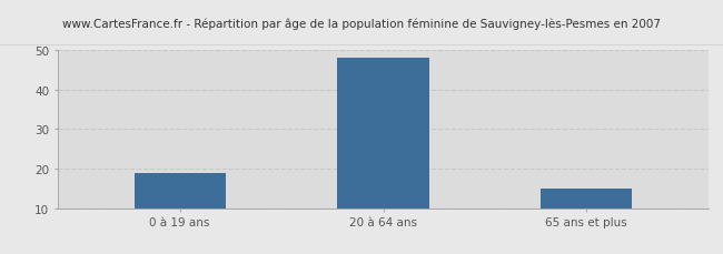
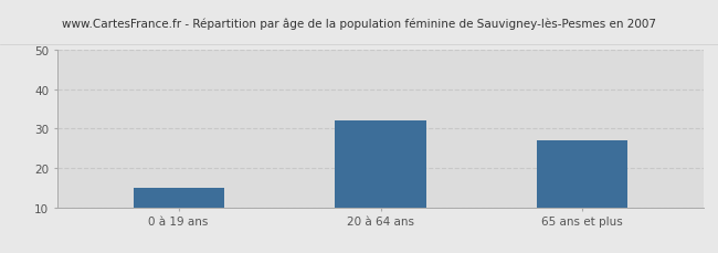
0 à 19 ans: 19 -> 15
20 à 64 ans: 48 -> 32
65 ans et plus: 15 -> 27
